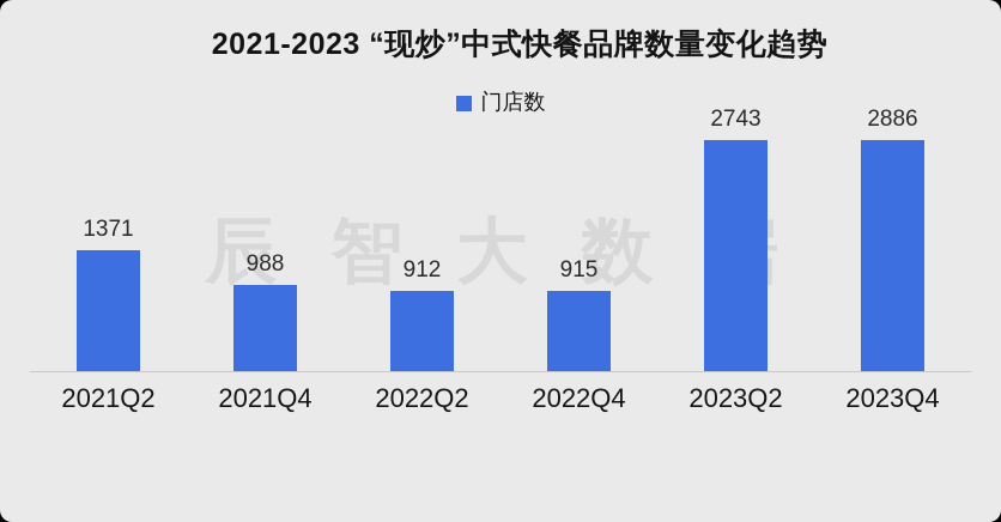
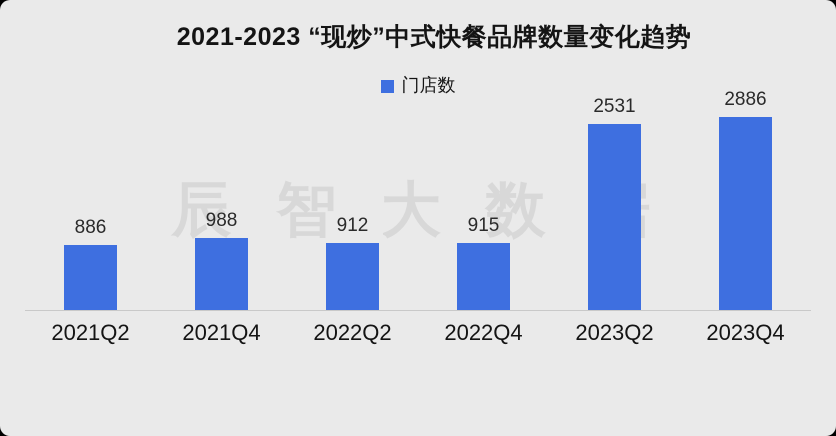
2021Q2: 1371 -> 886
2023Q2: 2743 -> 2531
